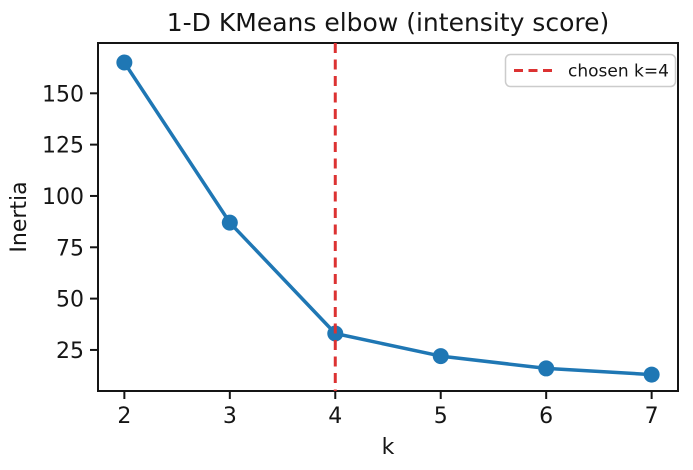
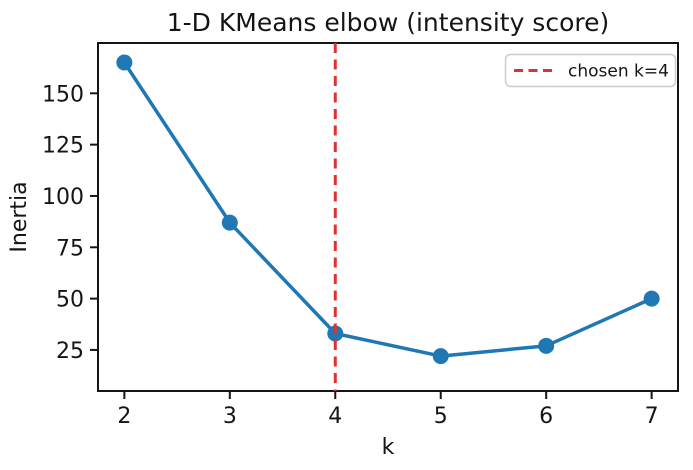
6: 16 -> 27
7: 13 -> 50
